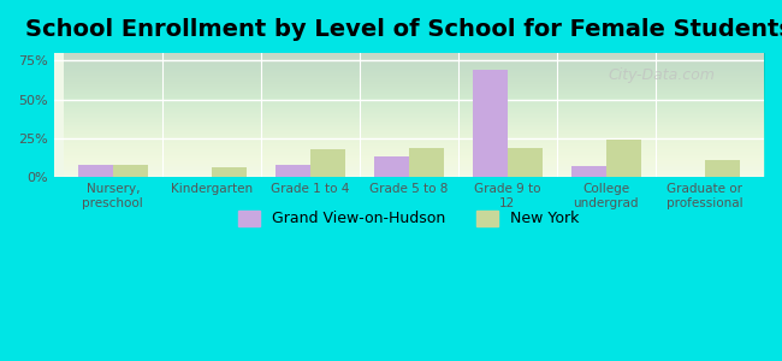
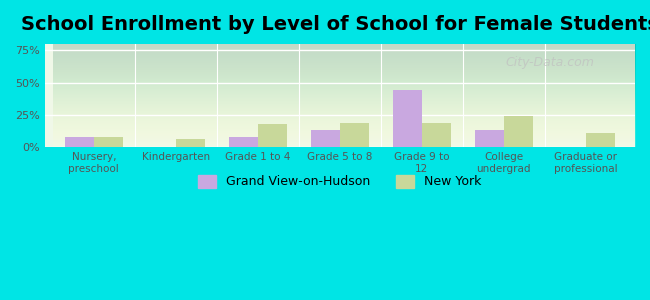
Grand View-on-Hudson/Grade 9 to 12: 69% -> 44%
Grand View-on-Hudson/College undergrad: 7% -> 13%
